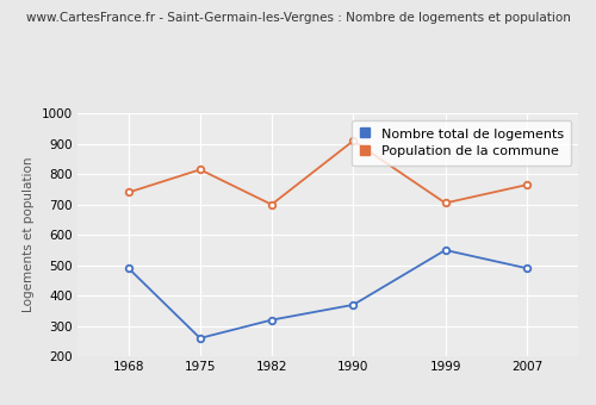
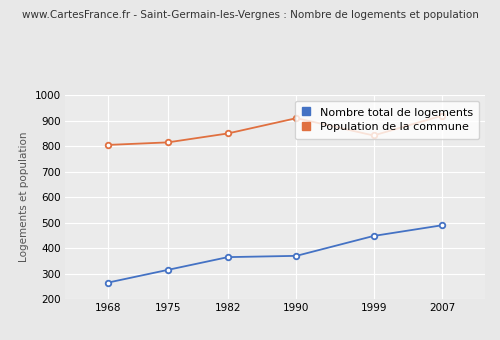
Nombre total de logements/1968: 490 -> 265
Population de la commune/1968: 740 -> 805
Nombre total de logements/1975: 260 -> 315
Nombre total de logements/1982: 320 -> 365
Population de la commune/1982: 700 -> 850
Nombre total de logements/1999: 550 -> 448
Population de la commune/1999: 705 -> 842
Population de la commune/2007: 765 -> 920
